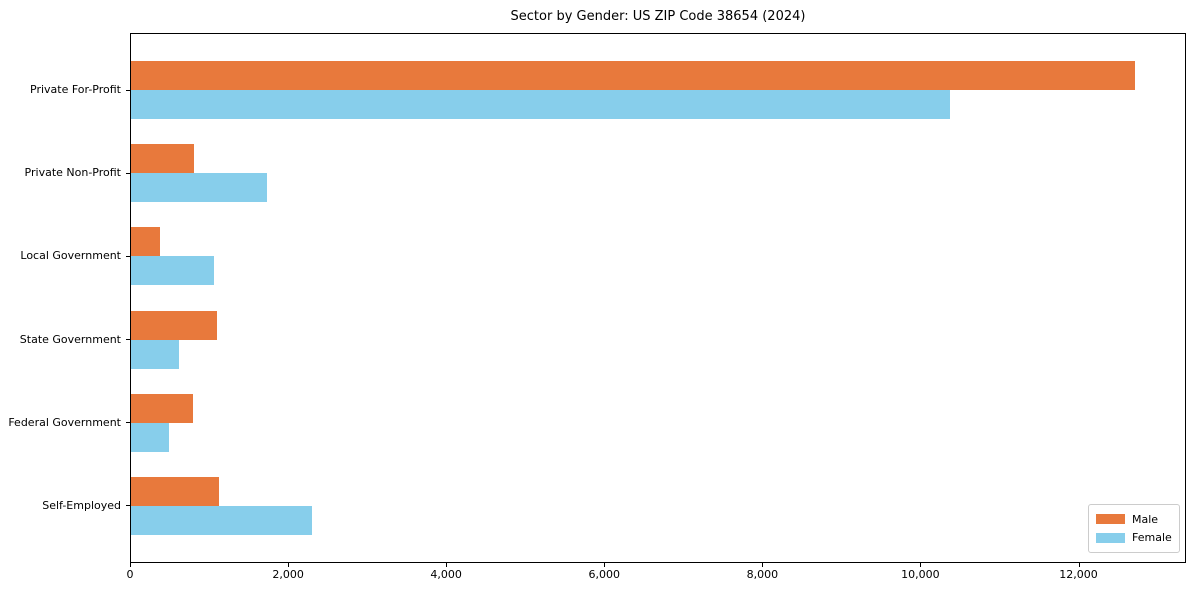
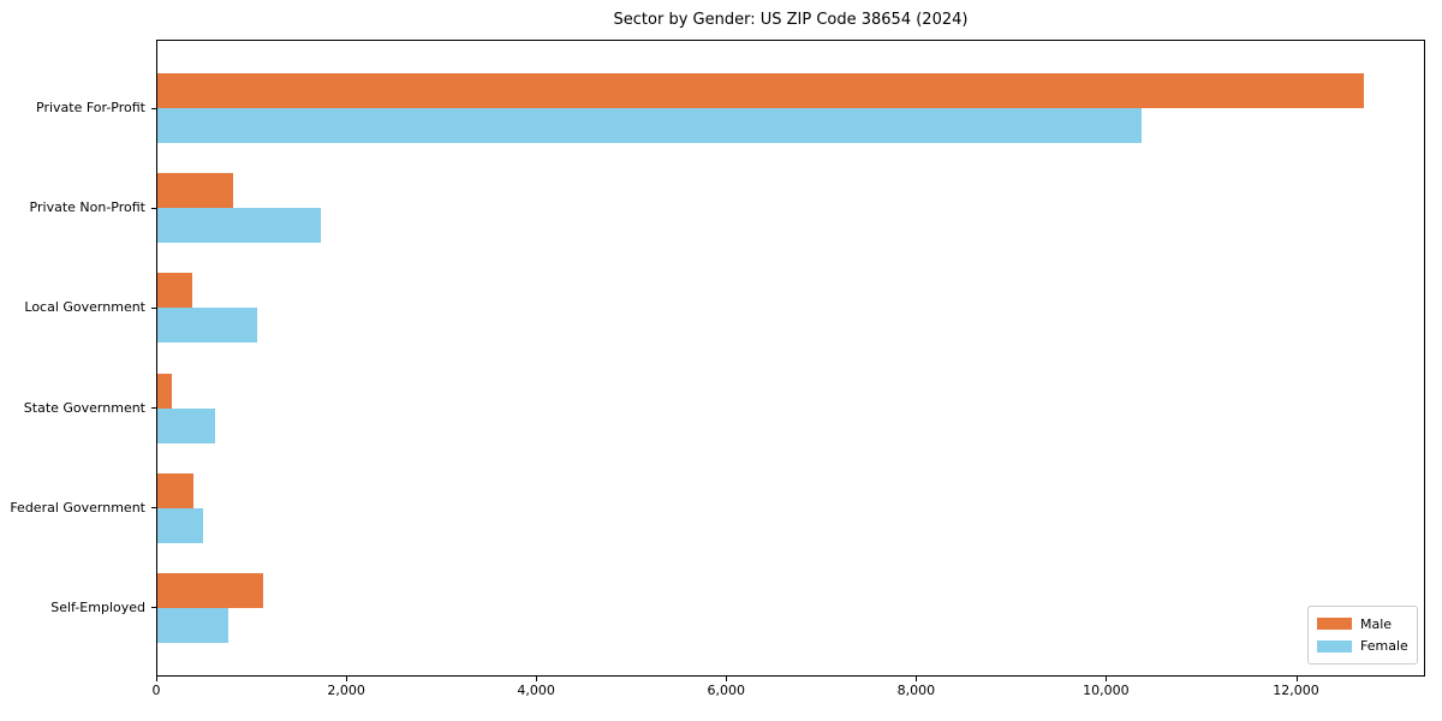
Male/State Government: 1100 -> 200
Male/Federal Government: 800 -> 400
Female/Self-Employed: 2300 -> 800
